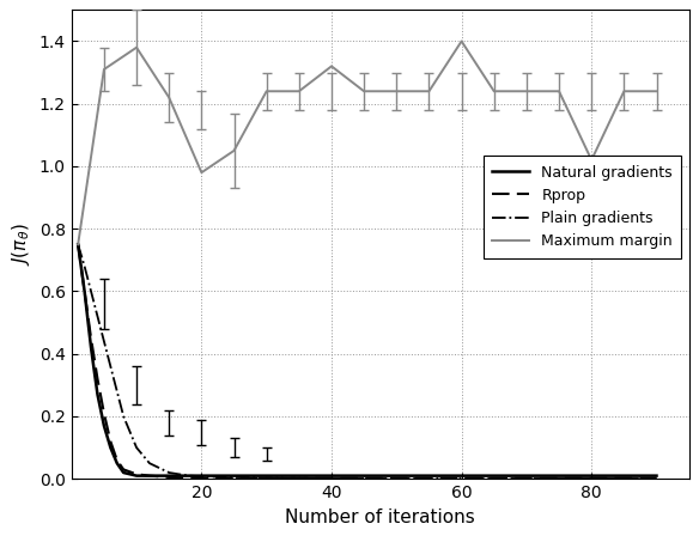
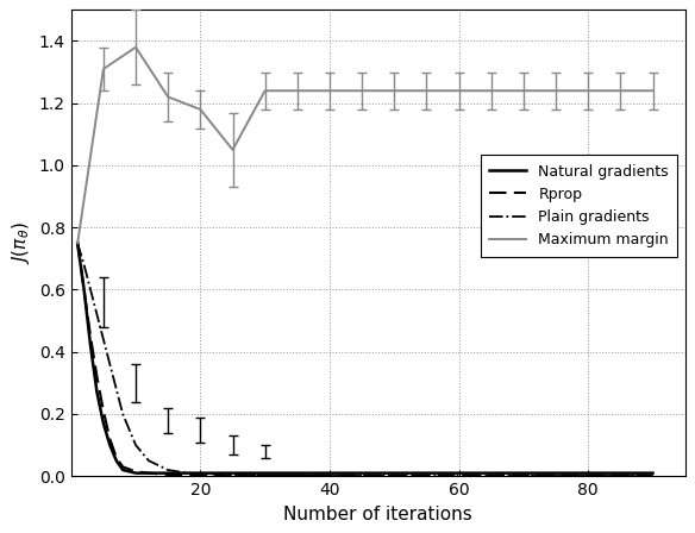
Maximum margin/20: 0.98 -> 1.18
Maximum margin/40: 1.32 -> 1.24
Maximum margin/60: 1.40 -> 1.24
Maximum margin/80: 1.02 -> 1.24
